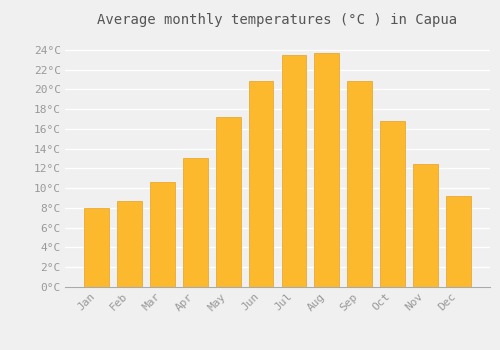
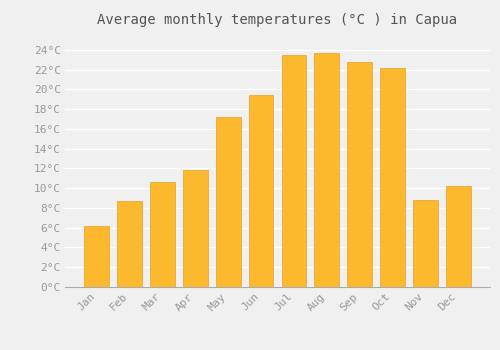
Jan: 8.0°C -> 6.2°C
Apr: 13.1°C -> 11.8°C
Jun: 20.8°C -> 19.4°C
Sep: 20.8°C -> 22.8°C
Oct: 16.8°C -> 22.2°C
Nov: 12.4°C -> 8.8°C
Dec: 9.2°C -> 10.2°C
